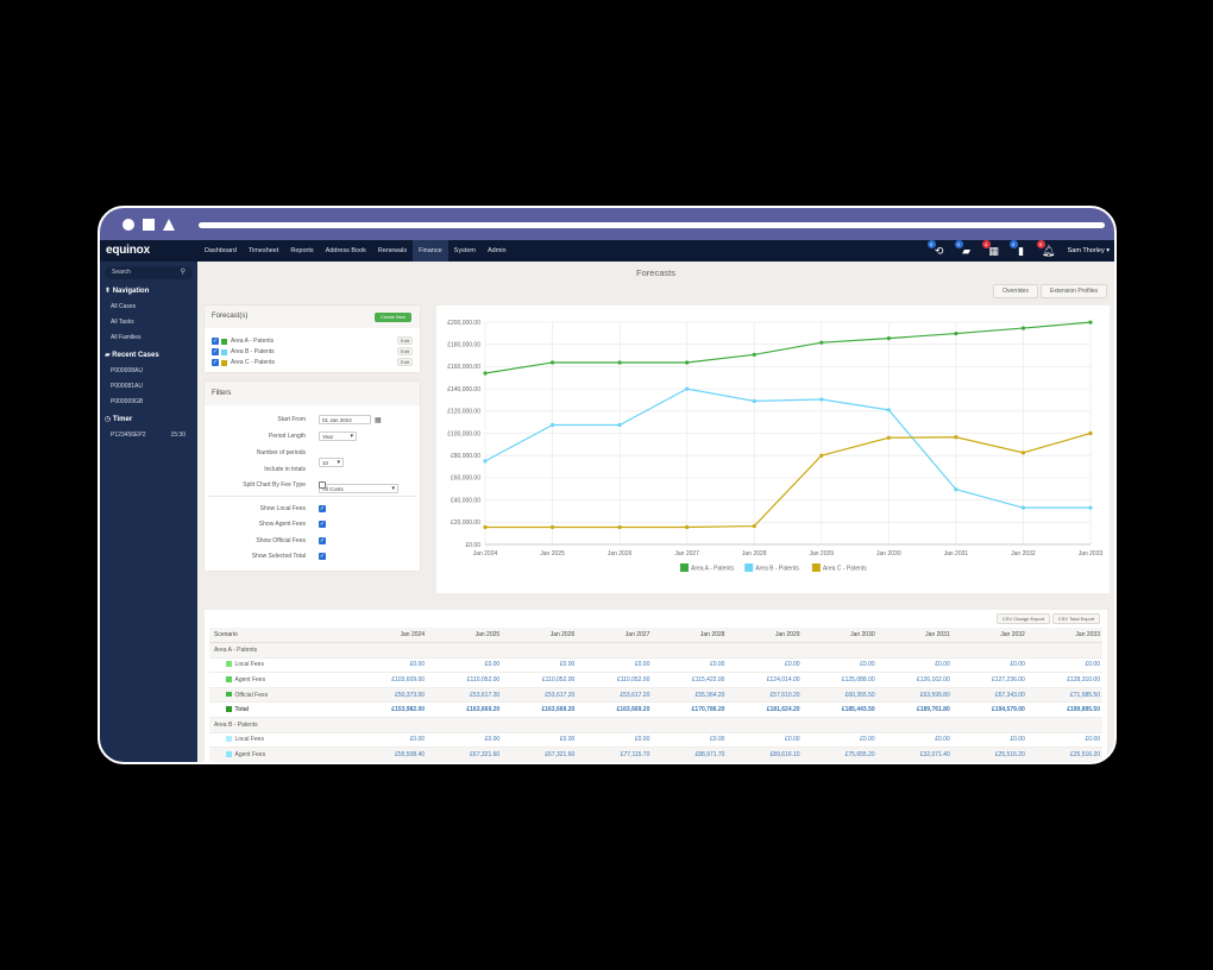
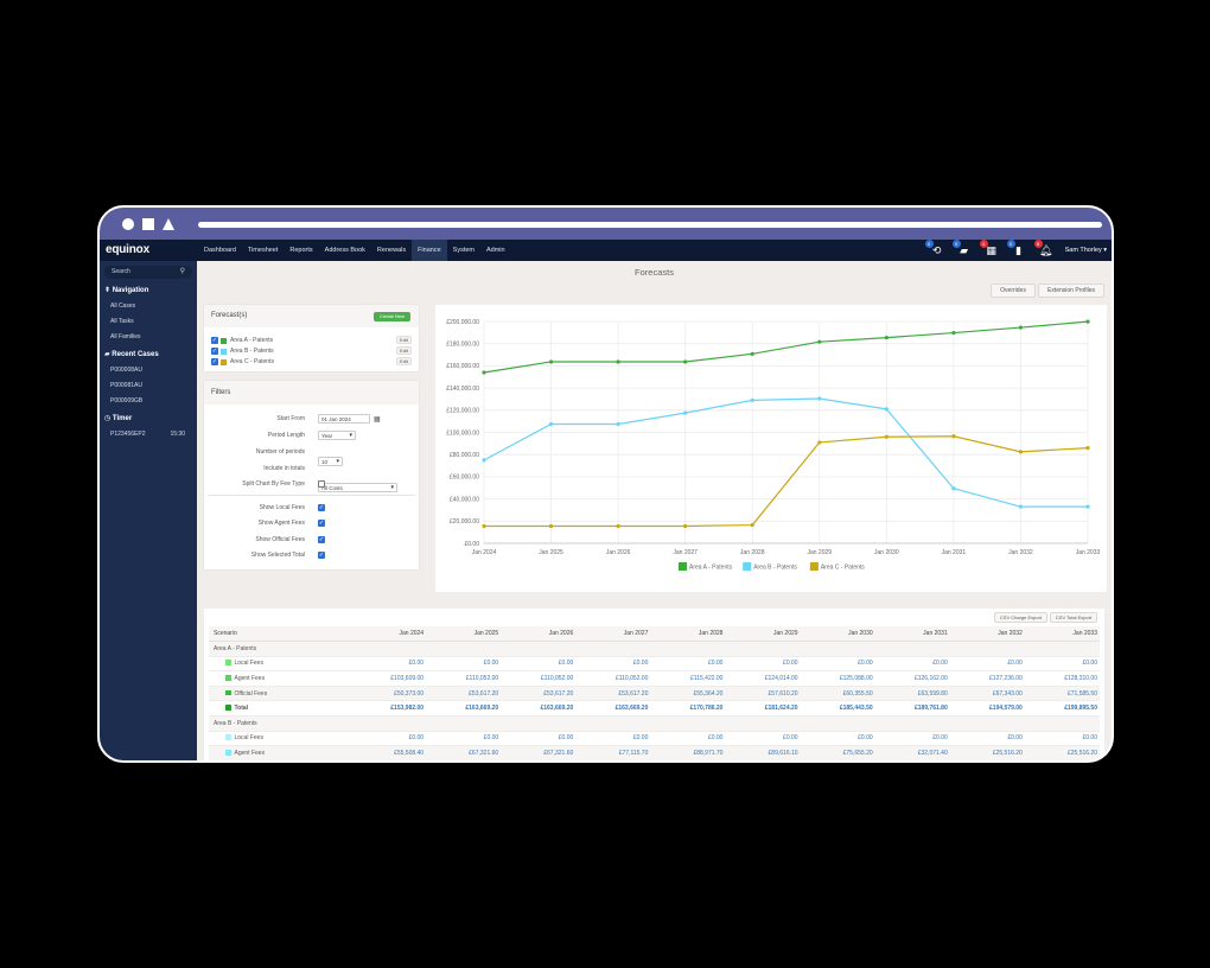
Area B - Patents/Jan 2027: £140000 -> £120000
Area C - Patents/Jan 2029: £80000 -> £90000
Area C - Patents/Jan 2033: £100000 -> £90000
